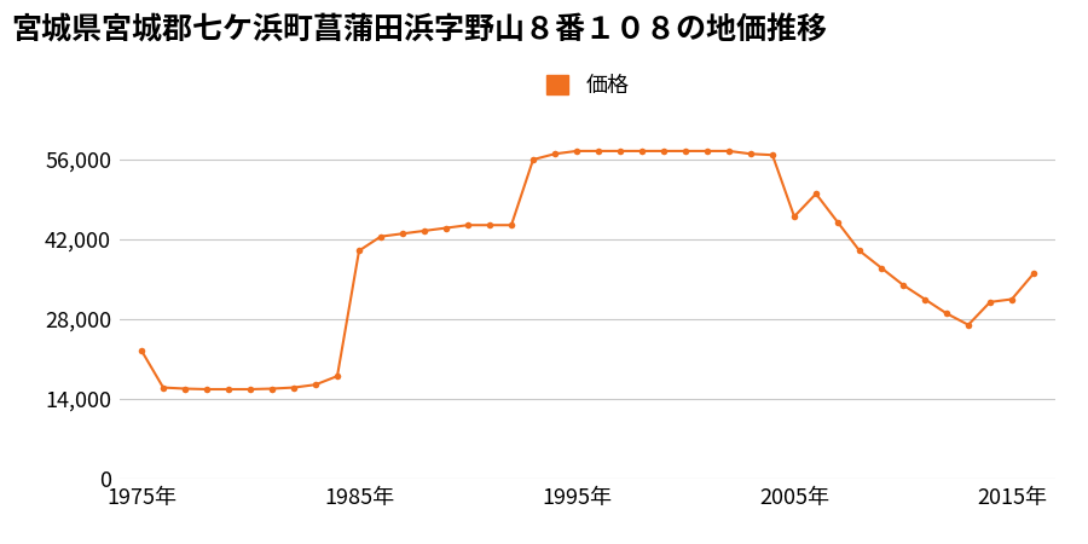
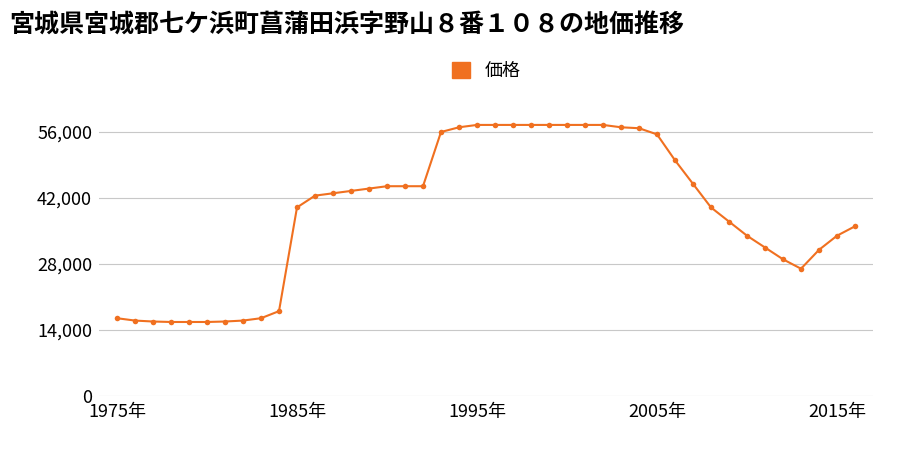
1975年: 22,500 -> 16,500
2005年: 46,000 -> 55,500
2015年: 31,500 -> 34,000
